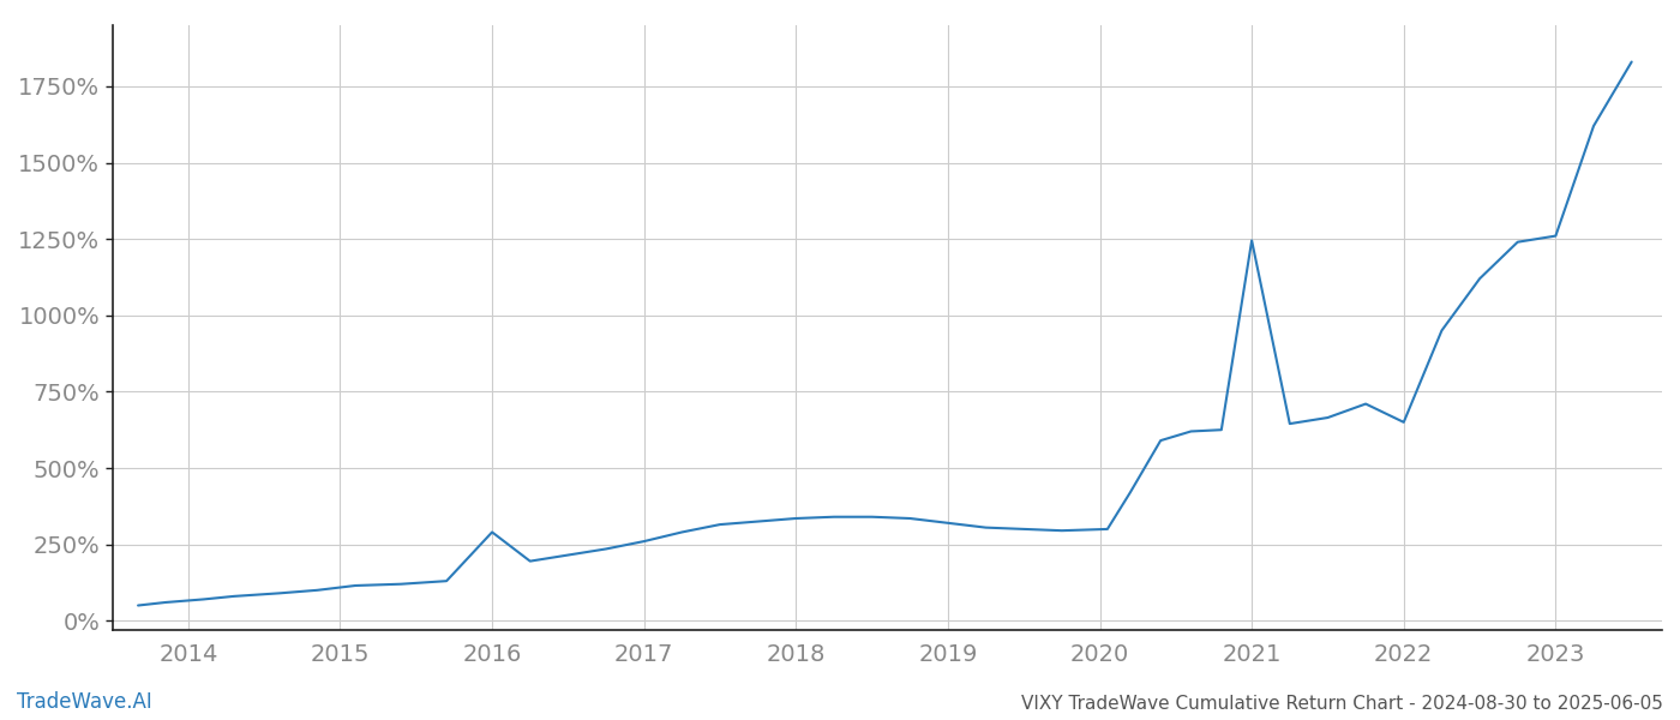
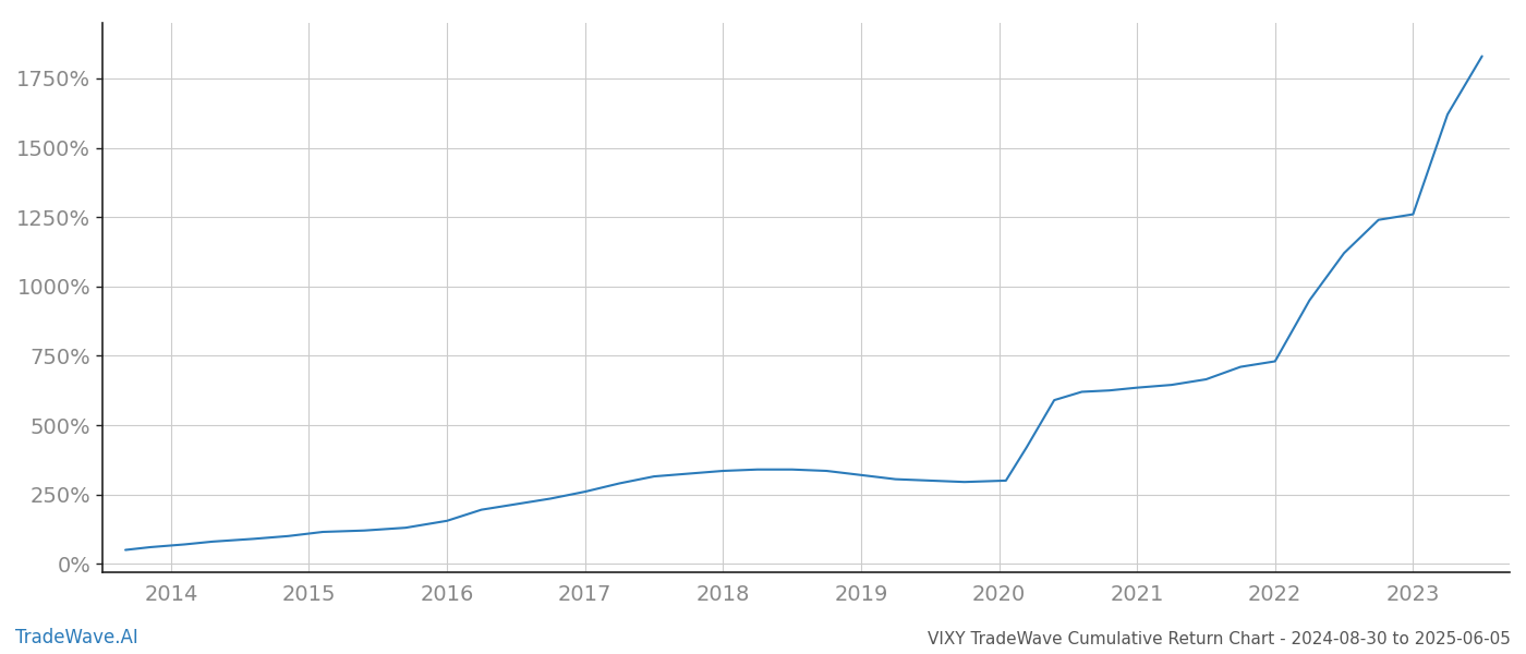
2016: 290% -> 155%
2021: 1245% -> 635%
2022: 650% -> 730%
